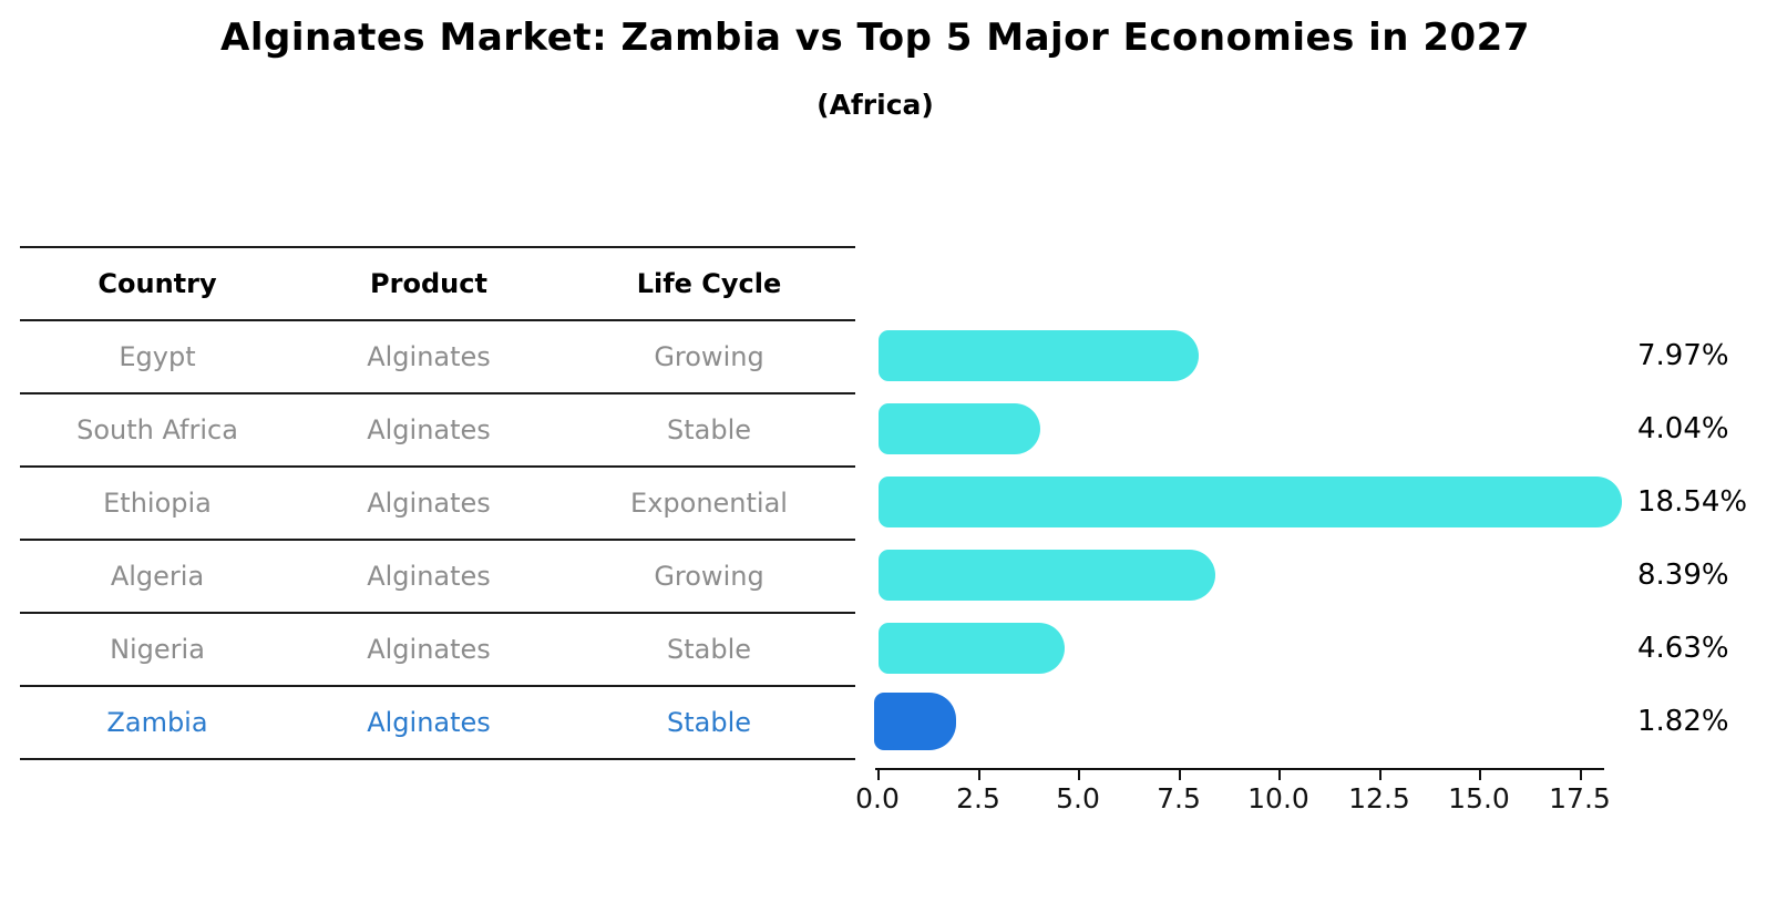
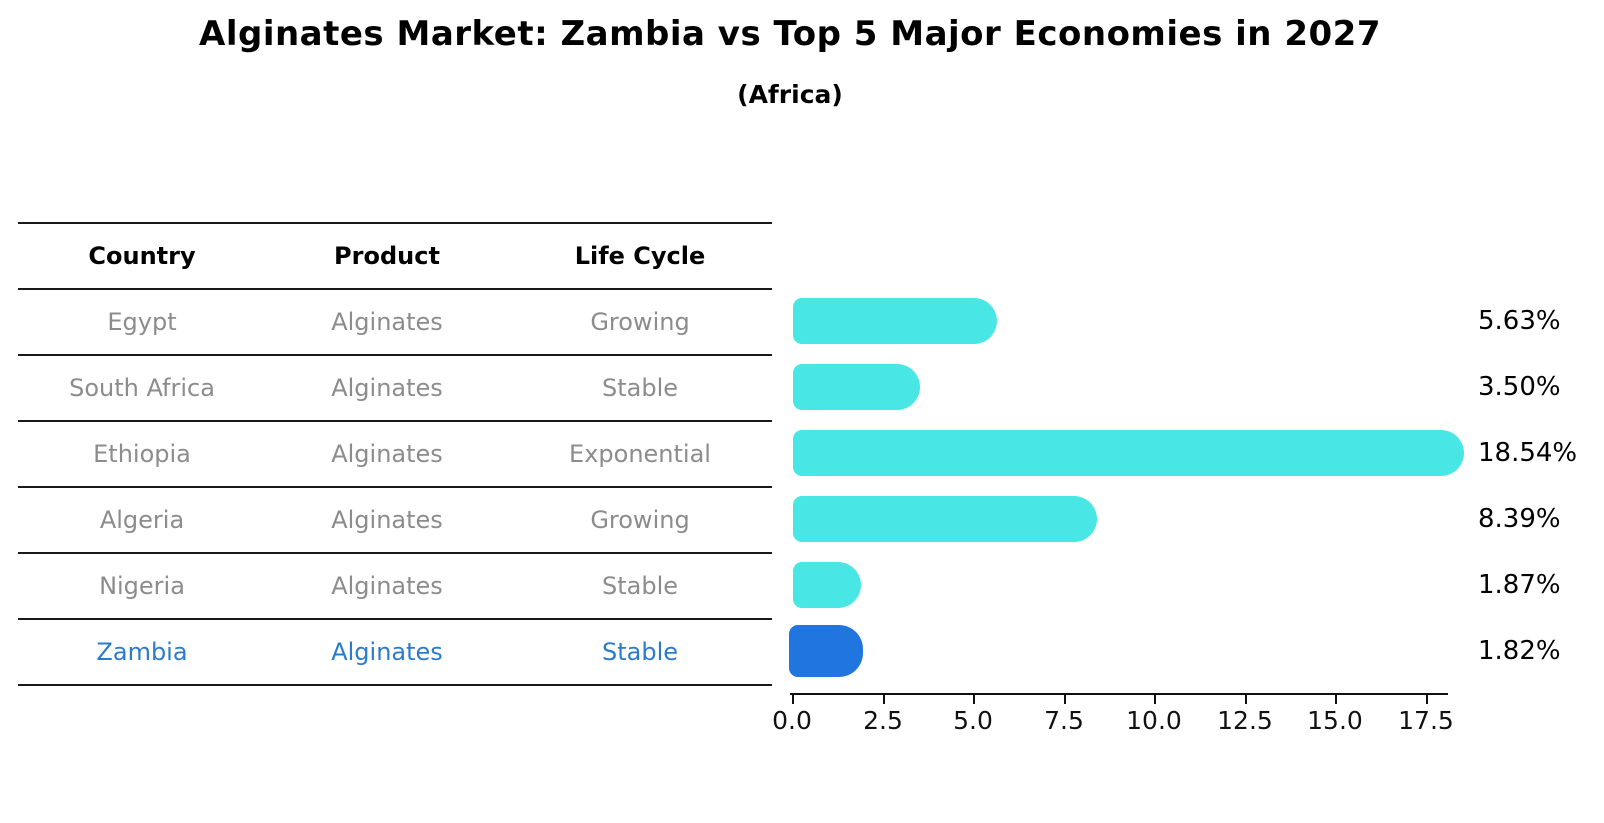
Egypt: 7.97% -> 5.63%
South Africa: 4.04% -> 3.50%
Nigeria: 4.63% -> 1.87%
